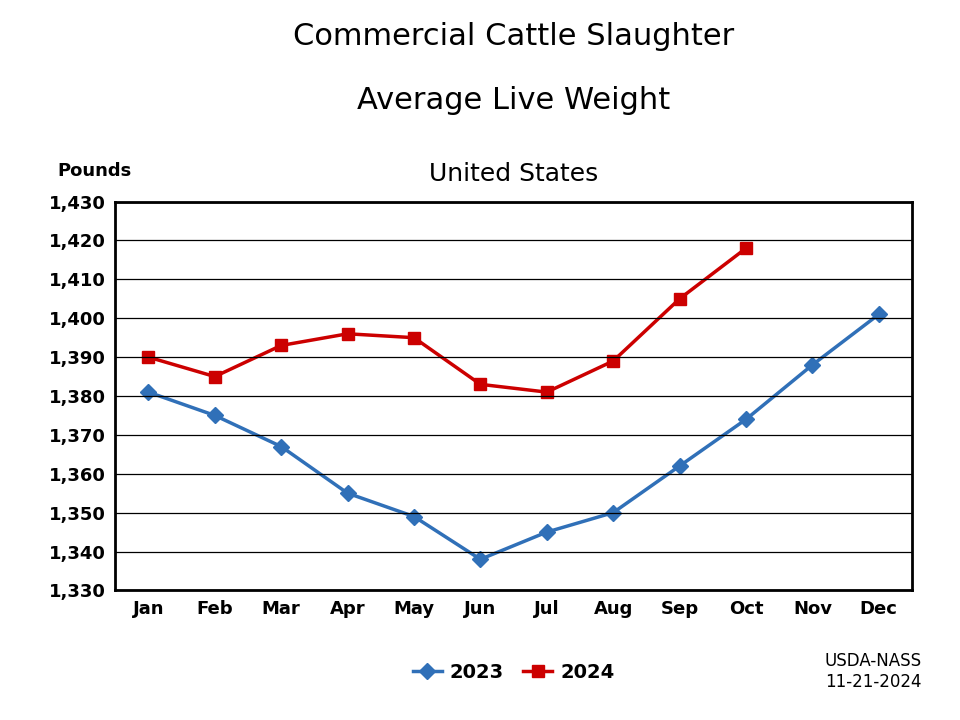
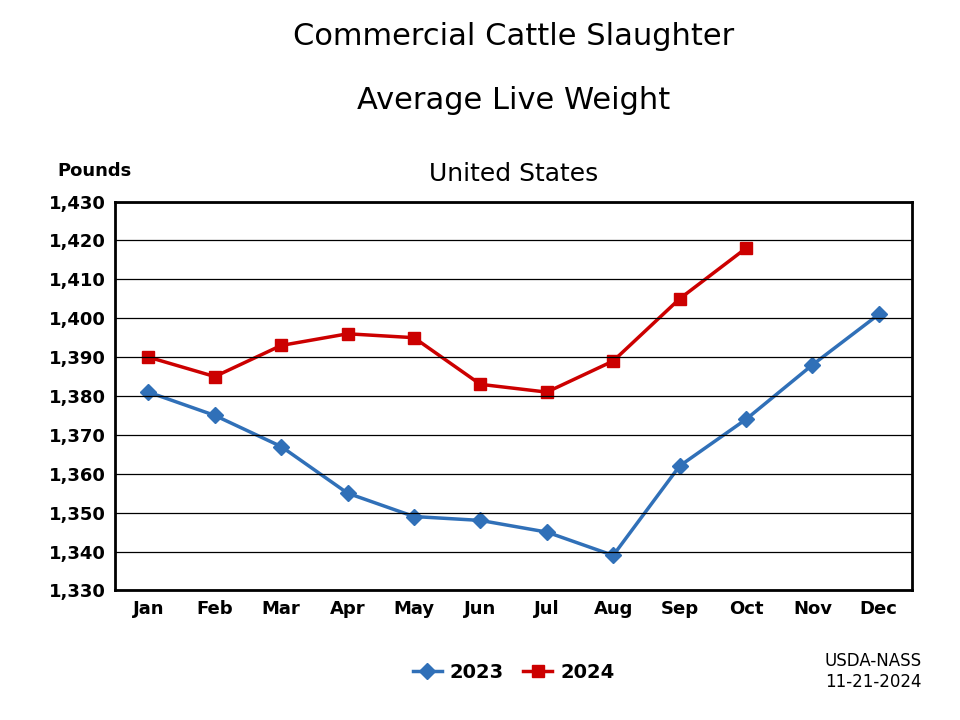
2023/Jun: 1,338 -> 1,348
2023/Aug: 1,350 -> 1,339
